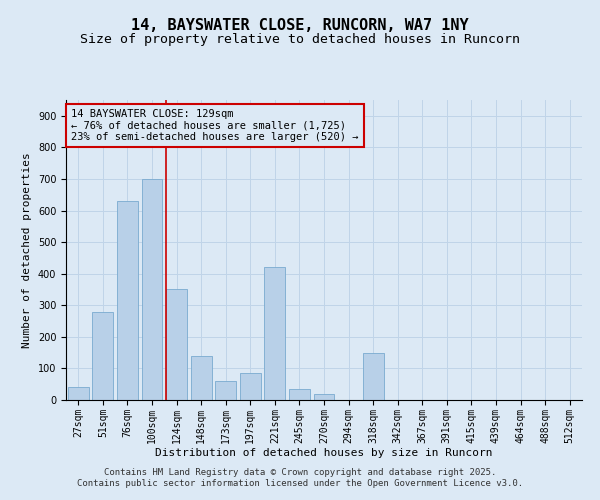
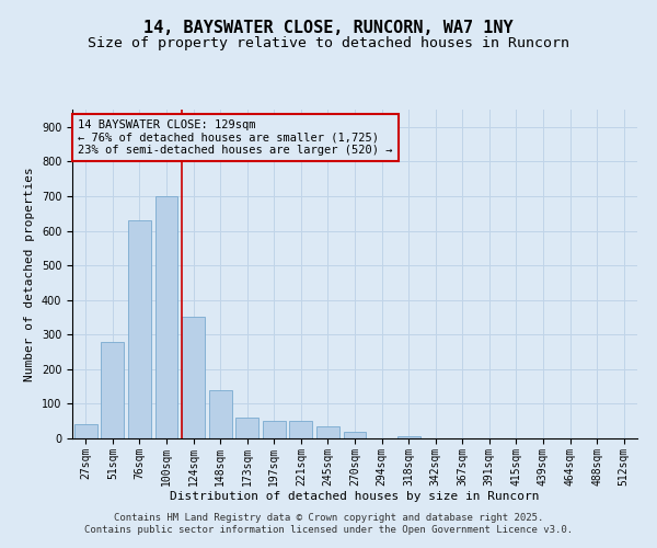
197sqm: 85 -> 50
221sqm: 420 -> 50
318sqm: 150 -> 5
